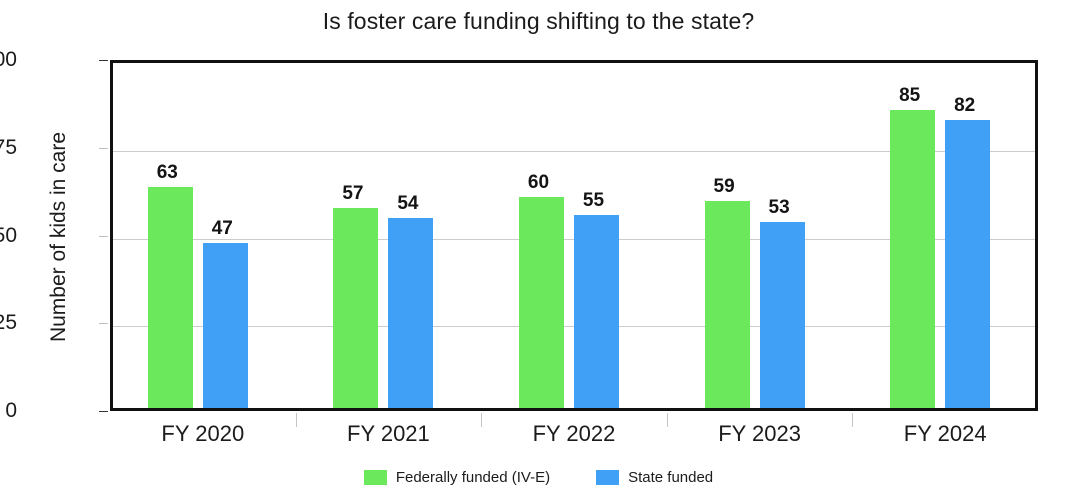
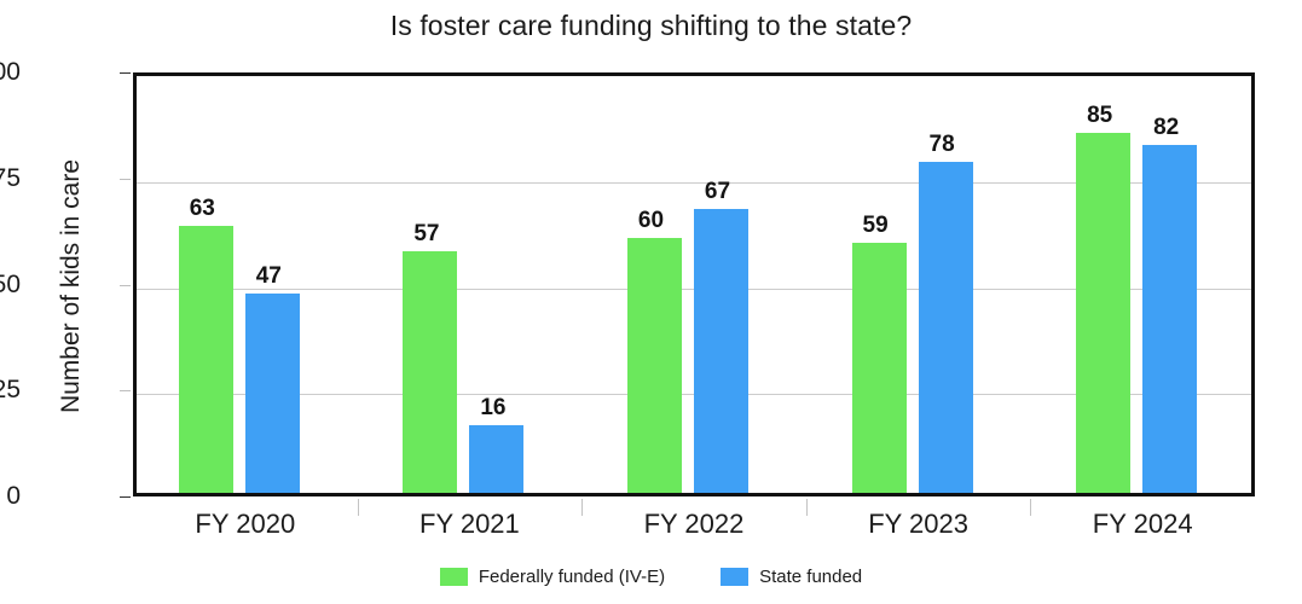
State funded/FY 2021: 54 -> 16
State funded/FY 2022: 55 -> 67
State funded/FY 2023: 53 -> 78
